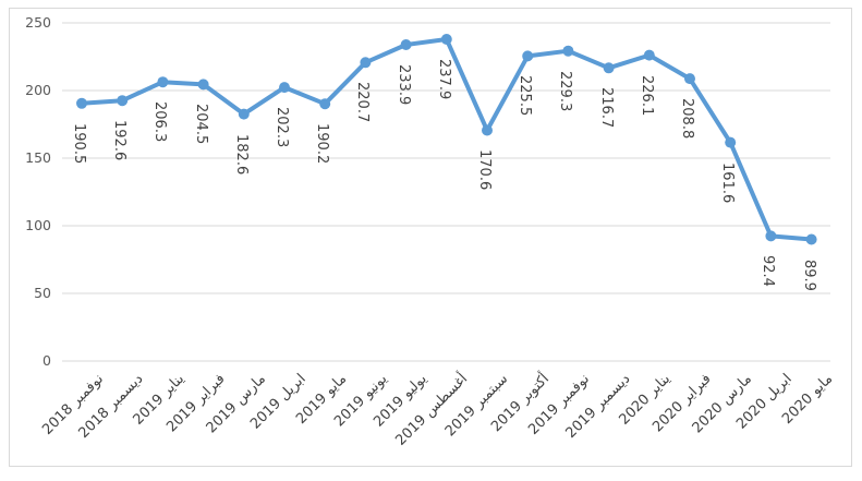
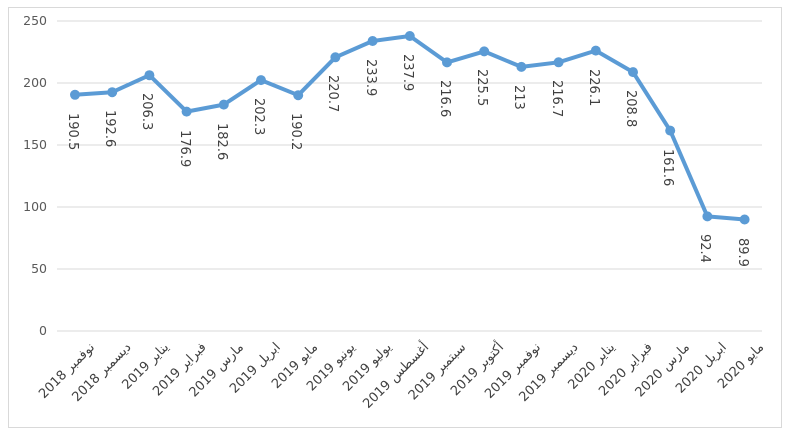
فبراير 2019: 204.5 -> 176.9
سبتمبر 2019: 170.6 -> 216.6
نوفمبر 2019: 229.3 -> 213
